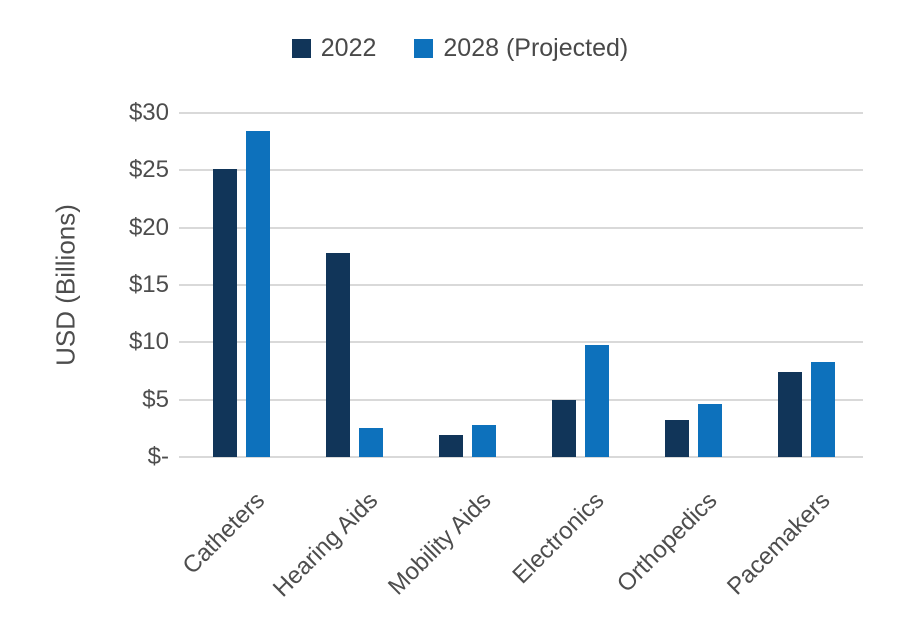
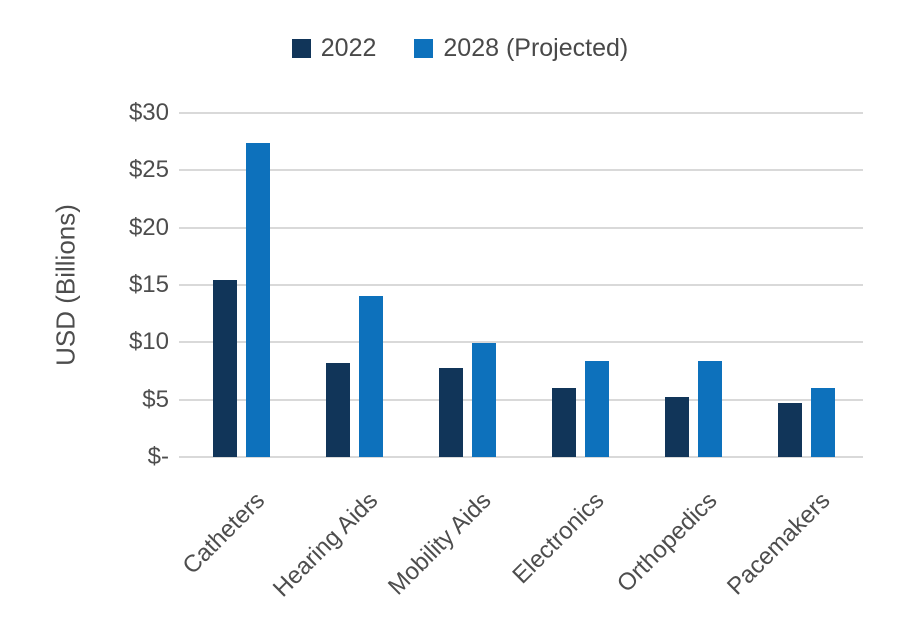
2022/Catheters: $25.1 -> $15.4
2028 (Projected)/Catheters: $28.4 -> $27.4
2022/Hearing Aids: $17.8 -> $8.2
2028 (Projected)/Hearing Aids: $2.5 -> $14.0
2022/Mobility Aids: $1.9 -> $7.8
2028 (Projected)/Mobility Aids: $2.8 -> $9.9
2022/Electronics: $5.0 -> $6.0
2028 (Projected)/Electronics: $9.8 -> $8.4
2022/Orthopedics: $3.2 -> $5.2
2028 (Projected)/Orthopedics: $4.6 -> $8.4
2022/Pacemakers: $7.4 -> $4.7
2028 (Projected)/Pacemakers: $8.3 -> $6.0
